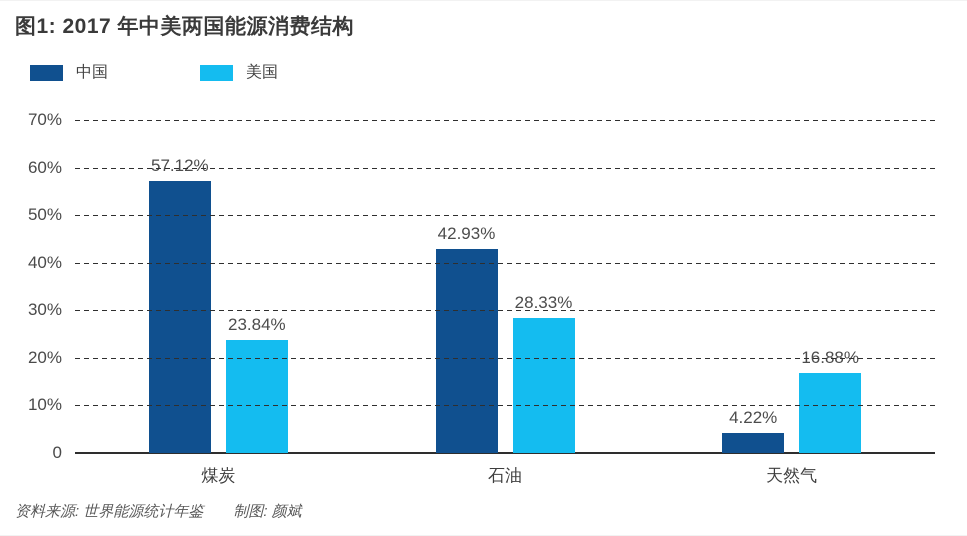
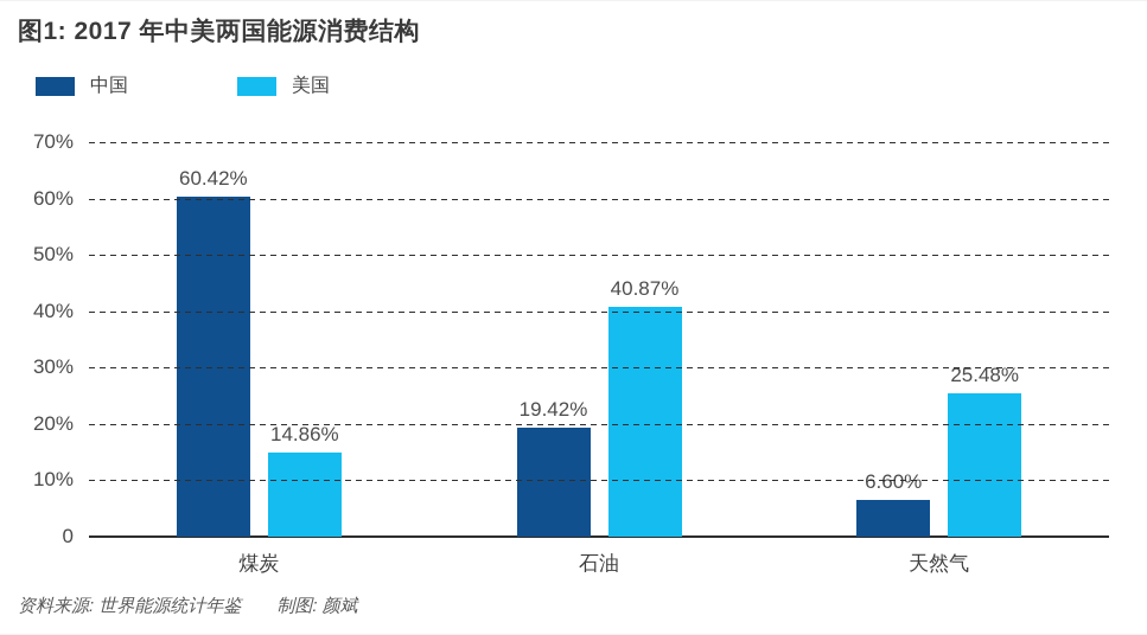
中国/煤炭: 57.12% -> 60.42%
美国/煤炭: 23.84% -> 14.86%
中国/石油: 42.93% -> 19.42%
美国/石油: 28.33% -> 40.87%
中国/天然气: 4.22% -> 6.60%
美国/天然气: 16.88% -> 25.48%
